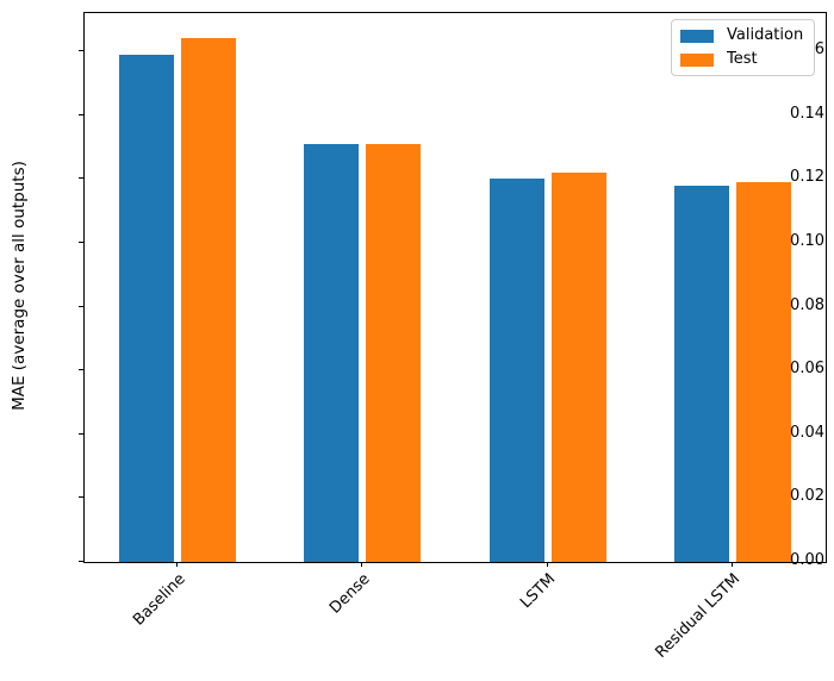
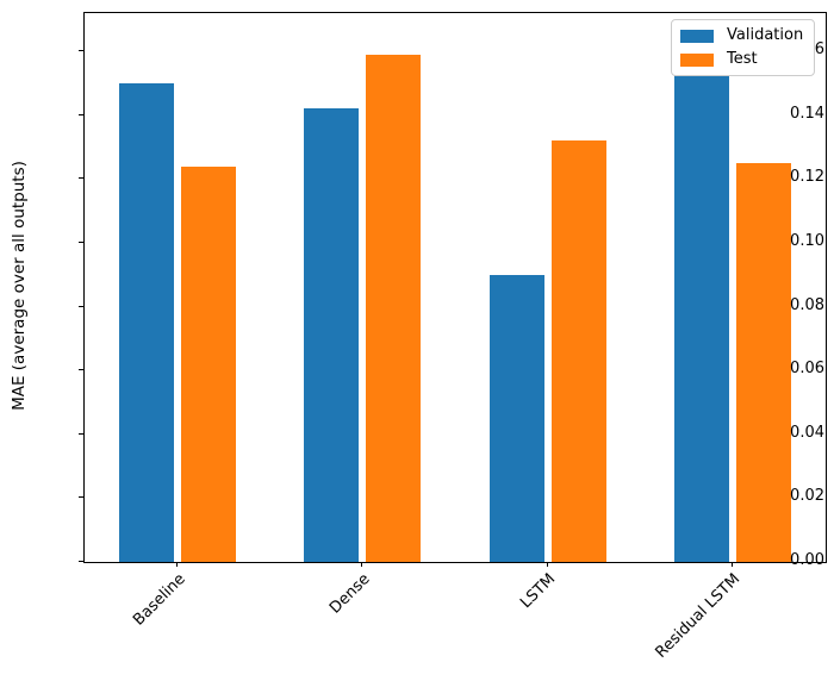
Validation/Baseline: 0.159 -> 0.150
Test/Baseline: 0.164 -> 0.124
Validation/Dense: 0.131 -> 0.142
Test/Dense: 0.131 -> 0.159
Validation/LSTM: 0.120 -> 0.090
Test/LSTM: 0.122 -> 0.132
Validation/Residual LSTM: 0.118 -> 0.154
Test/Residual LSTM: 0.119 -> 0.125
